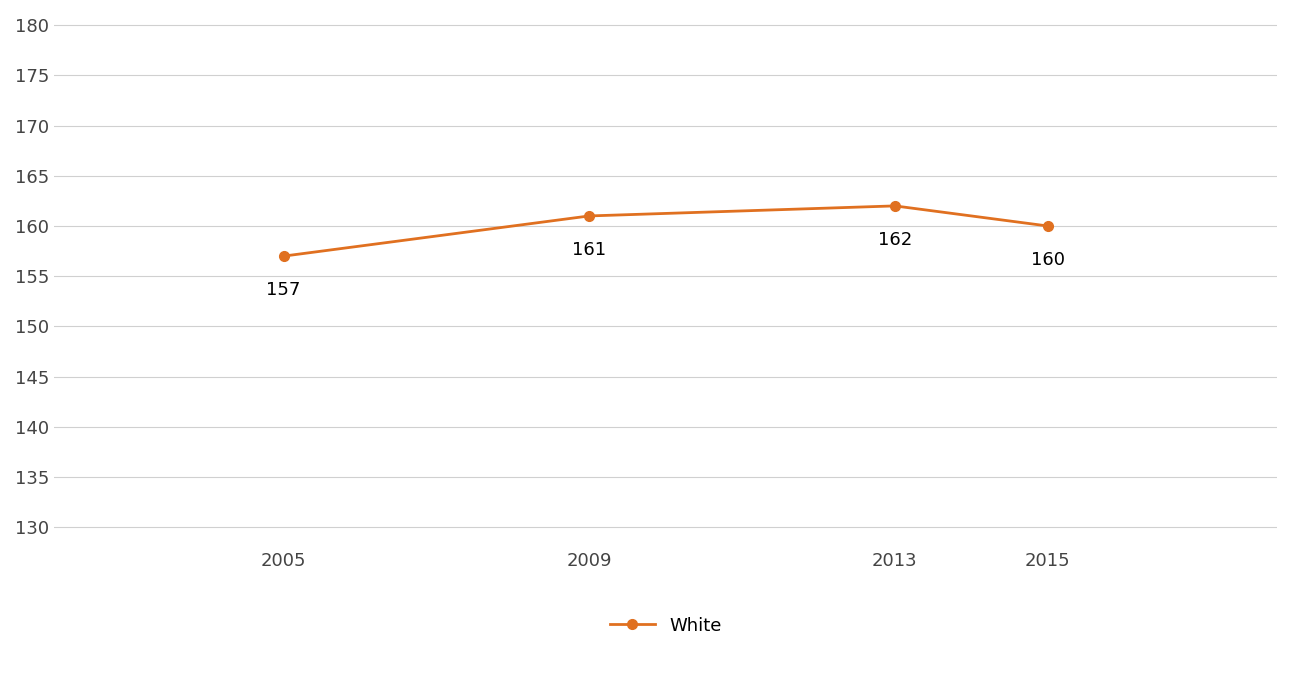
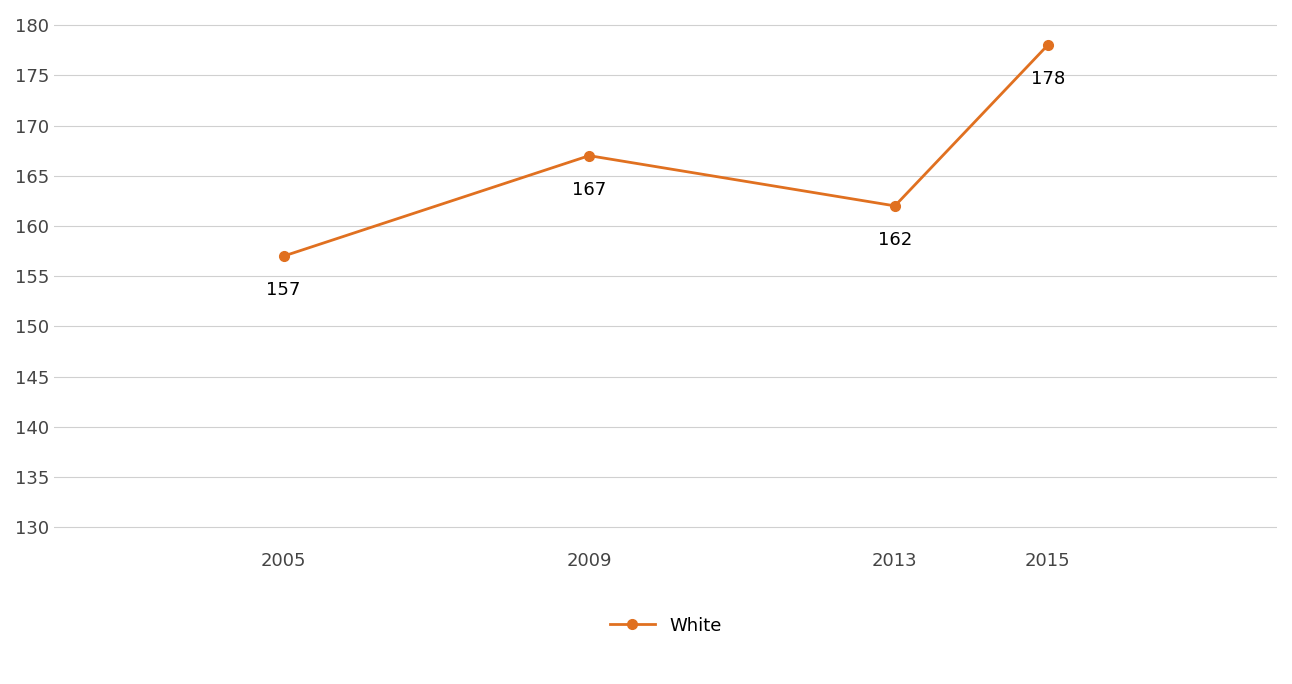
2009: 161 -> 167
2015: 160 -> 178
